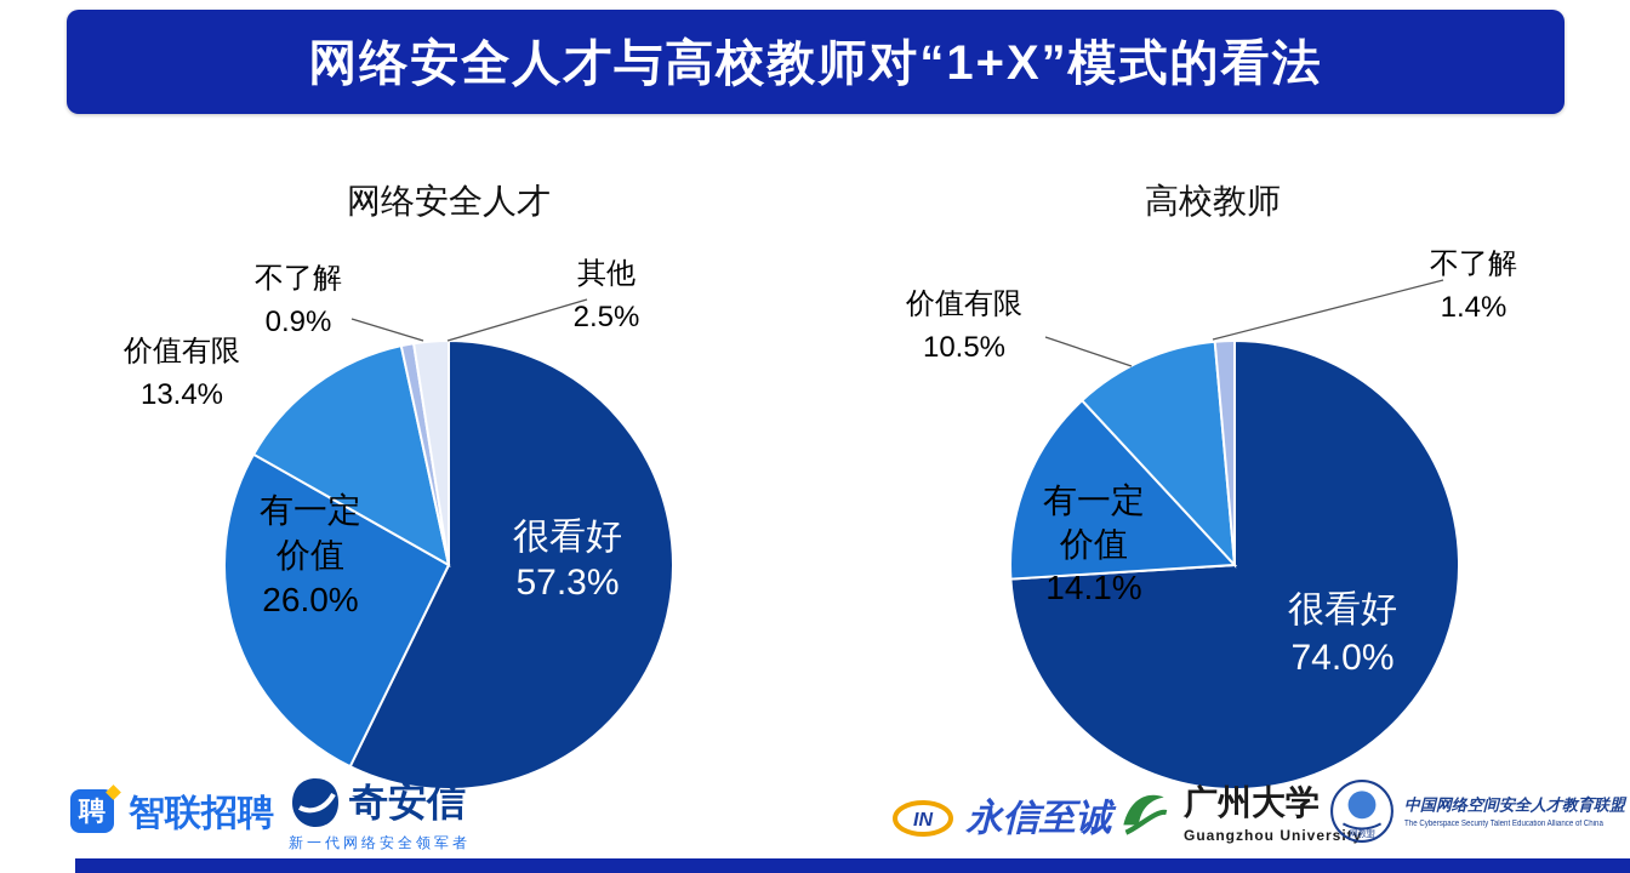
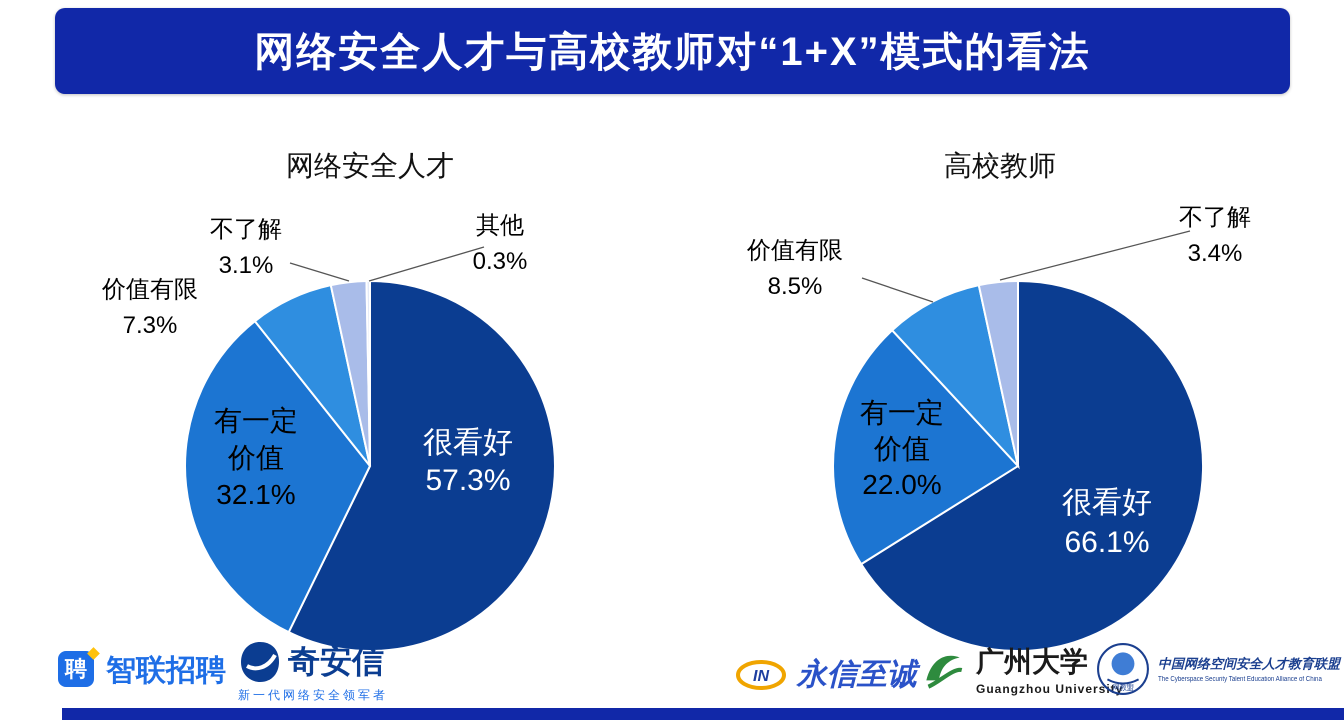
网络安全人才/有一定价值: 26.0% -> 32.1%
网络安全人才/价值有限: 13.4% -> 7.3%
网络安全人才/不了解: 0.9% -> 3.1%
网络安全人才/其他: 2.5% -> 0.3%
高校教师/很看好: 74.0% -> 66.1%
高校教师/有一定价值: 14.1% -> 22.0%
高校教师/价值有限: 10.5% -> 8.5%
高校教师/不了解: 1.4% -> 3.4%
